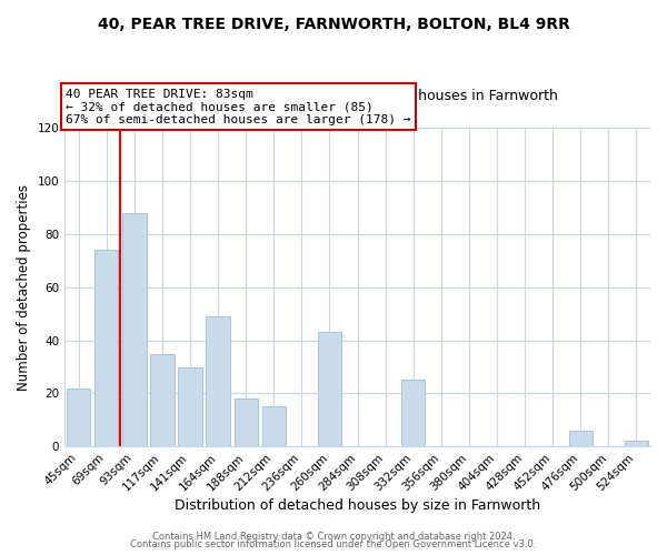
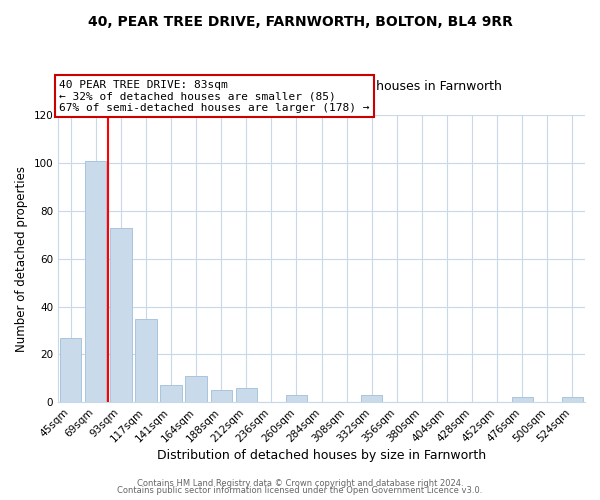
45sqm: 22 -> 27
69sqm: 74 -> 101
93sqm: 88 -> 73
141sqm: 30 -> 7
164sqm: 49 -> 11
188sqm: 18 -> 5
212sqm: 15 -> 6
260sqm: 43 -> 3
332sqm: 25 -> 3
476sqm: 6 -> 2
